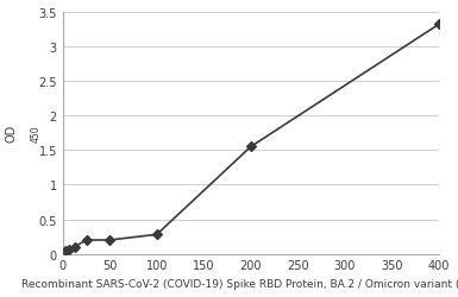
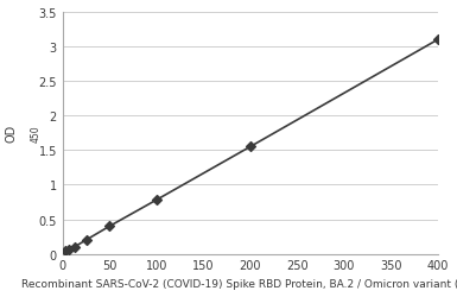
50: 0.20 -> 0.40
100: 0.28 -> 0.78
400: 3.32 -> 3.10
